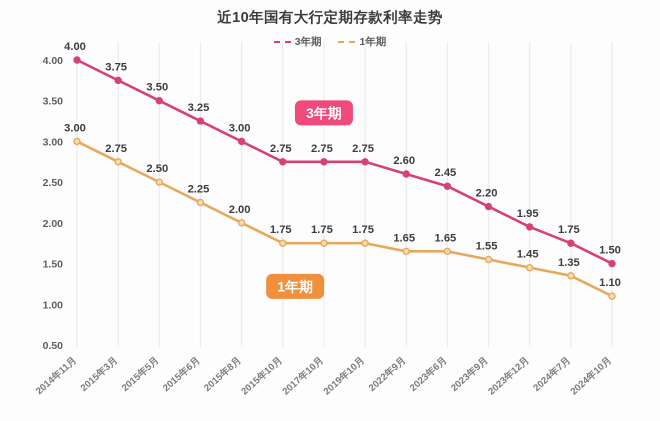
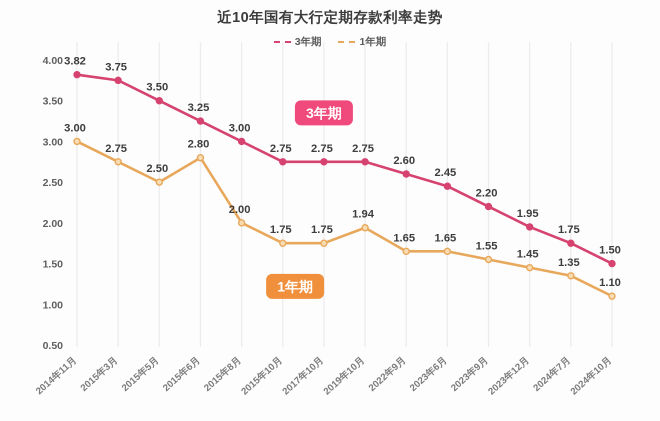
3年期/2014年11月: 4.00 -> 3.82
1年期/2015年6月: 2.25 -> 2.80
1年期/2019年10月: 1.75 -> 1.94
